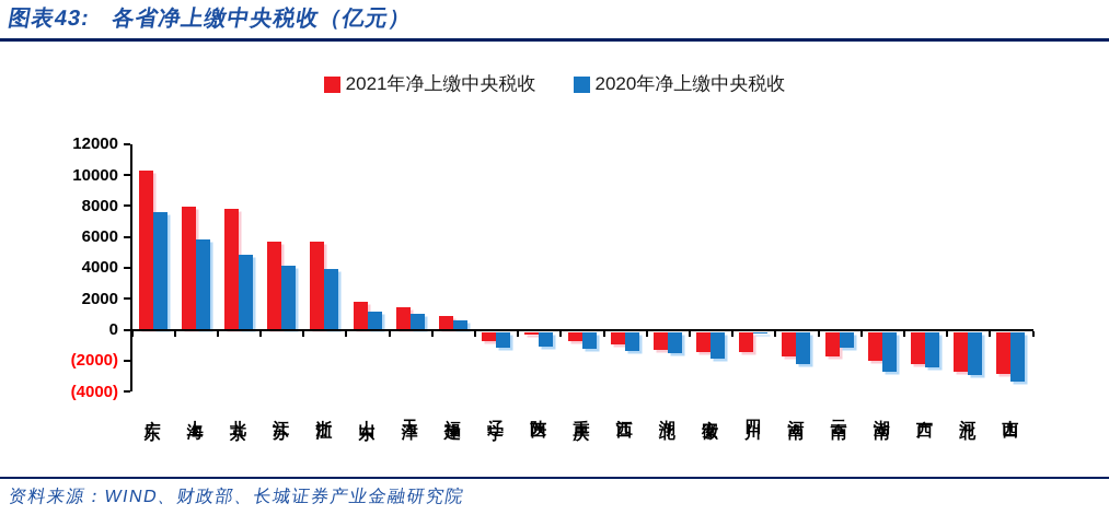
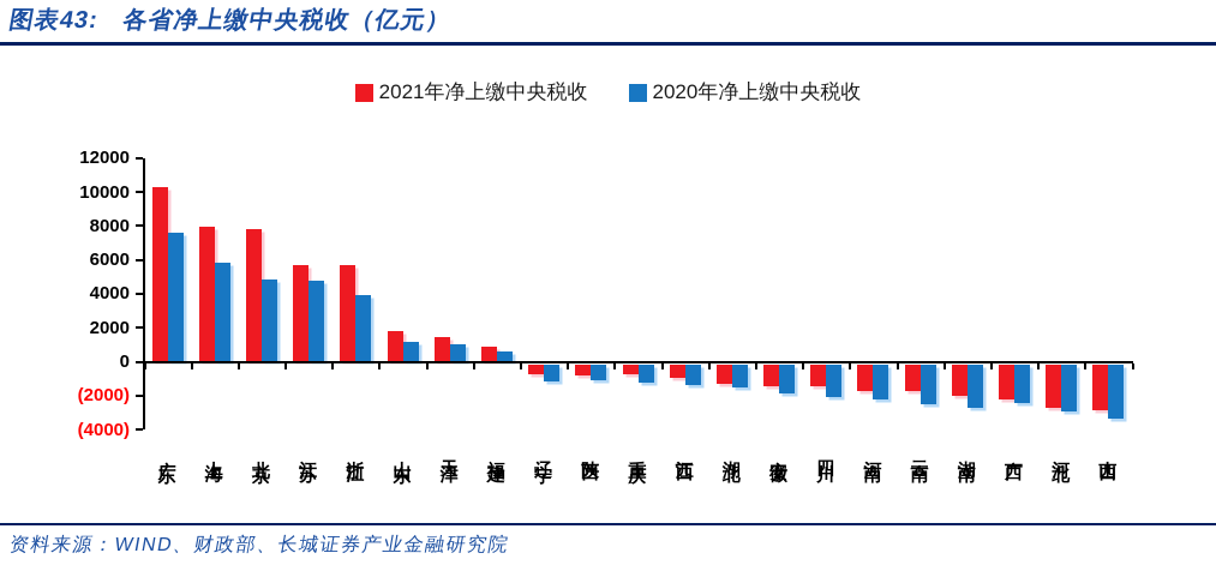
2020年净上缴中央税收/江苏: 4100 -> 4800
2021年净上缴中央税收/陕西: -200 -> -700
2020年净上缴中央税收/四川: -100 -> -2000
2020年净上缴中央税收/云南: -1000 -> -2400
